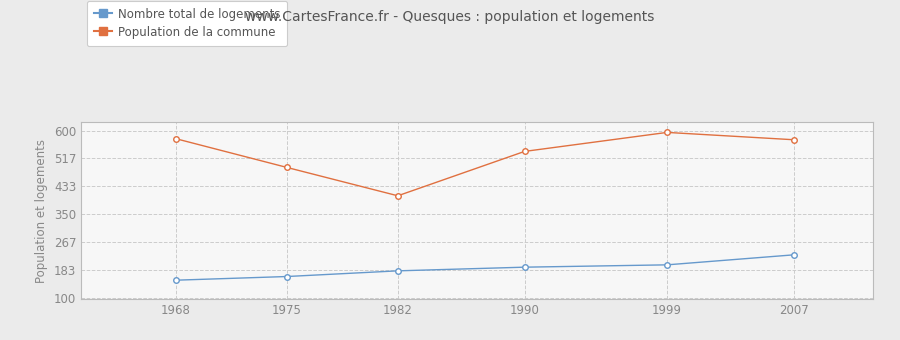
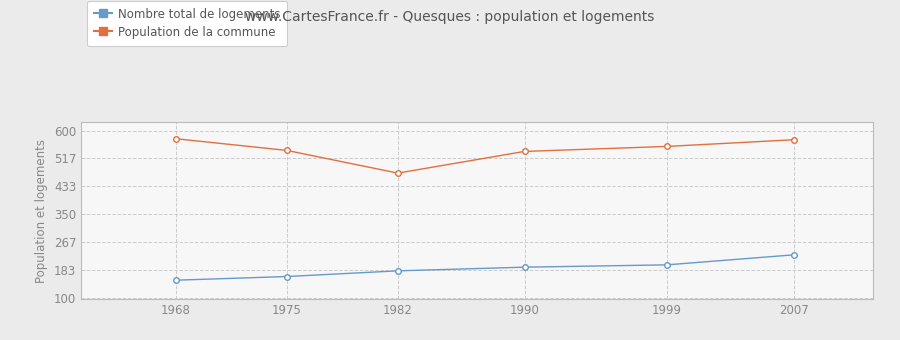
Population de la commune/1975: 490 -> 541
Population de la commune/1982: 405 -> 473
Population de la commune/1999: 595 -> 553
